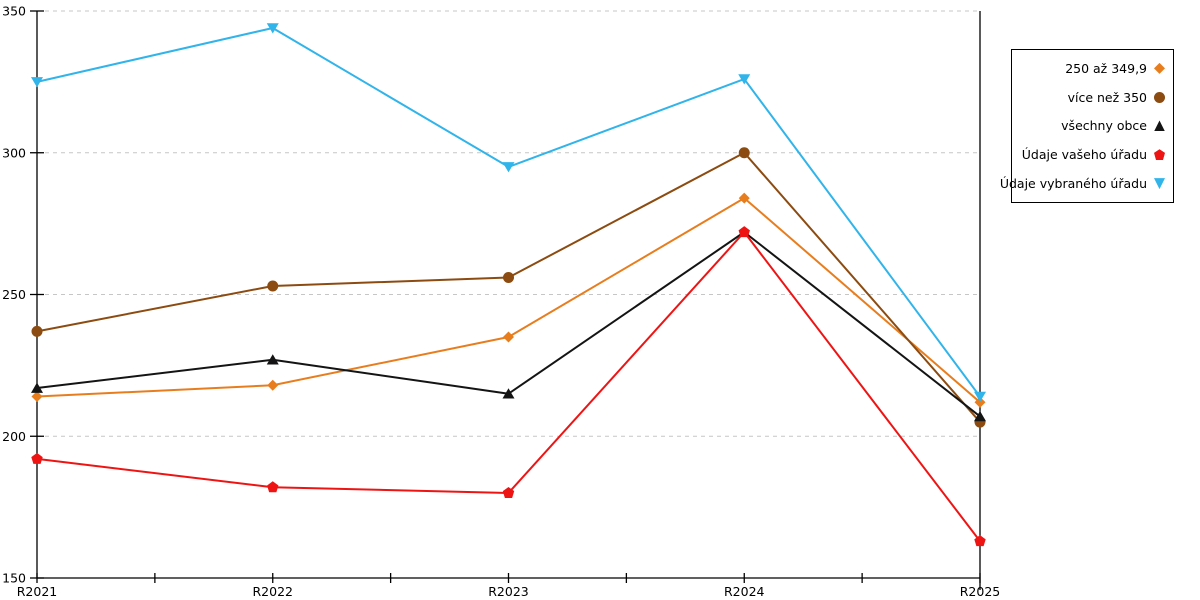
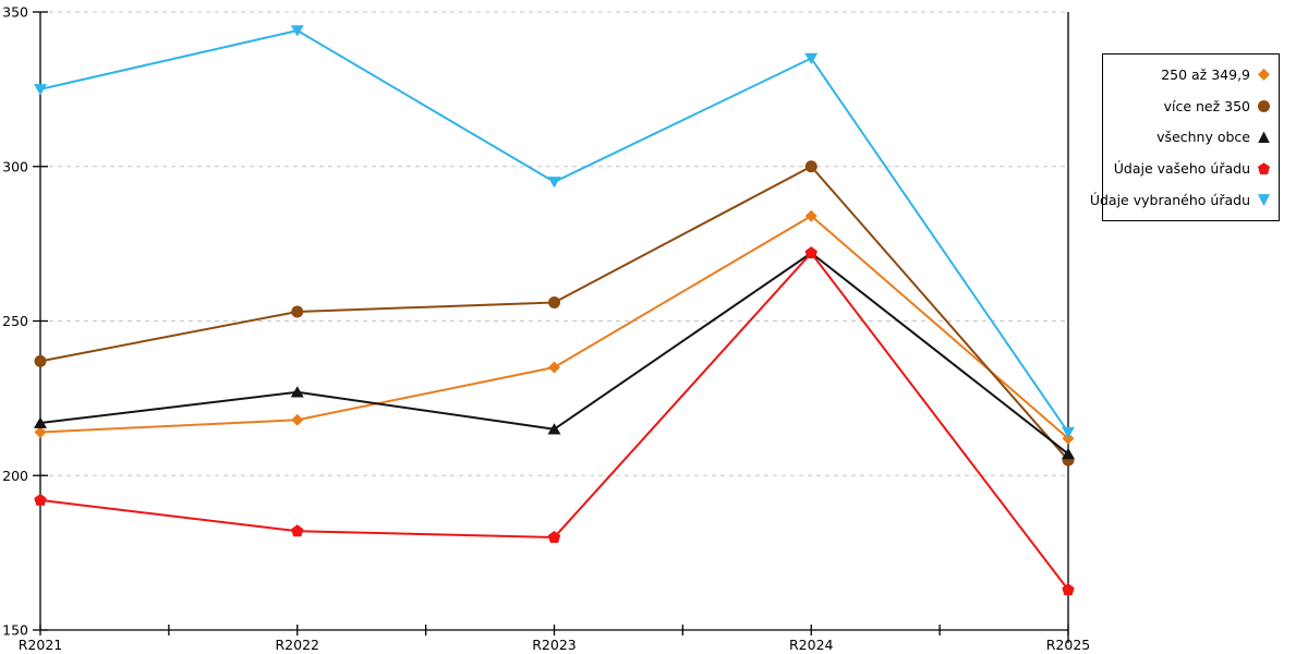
Údaje vybraného úřadu/R2024: 326 -> 335
